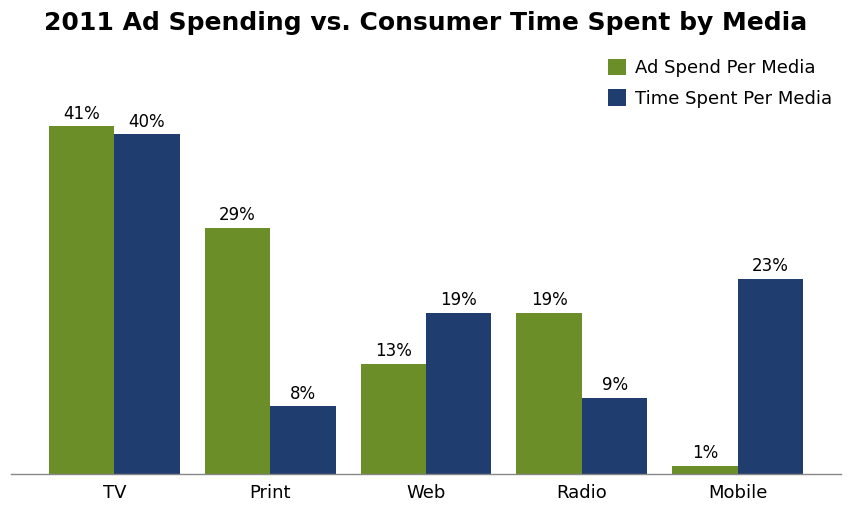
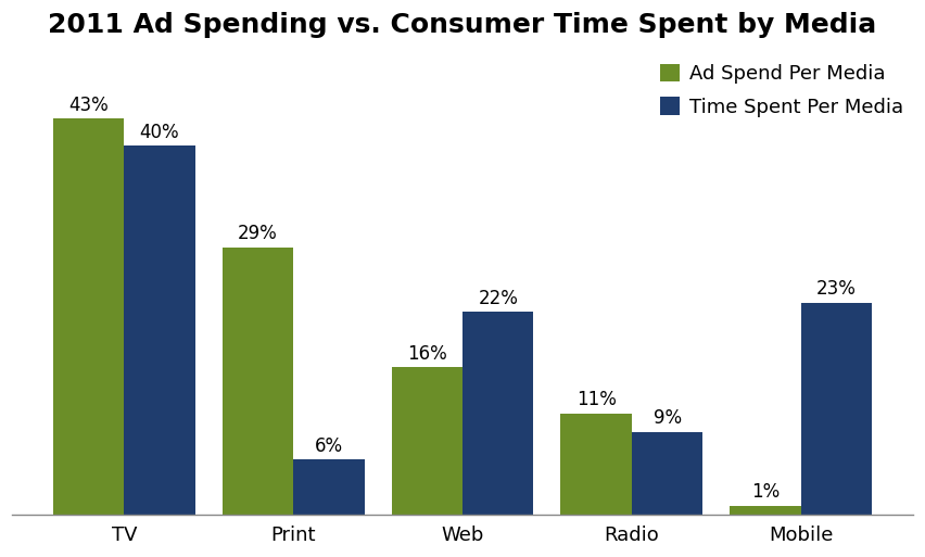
Ad Spend Per Media/TV: 41% -> 43%
Time Spent Per Media/Print: 8% -> 6%
Ad Spend Per Media/Web: 13% -> 16%
Time Spent Per Media/Web: 19% -> 22%
Ad Spend Per Media/Radio: 19% -> 11%
